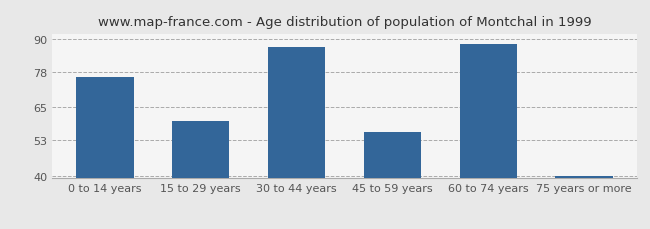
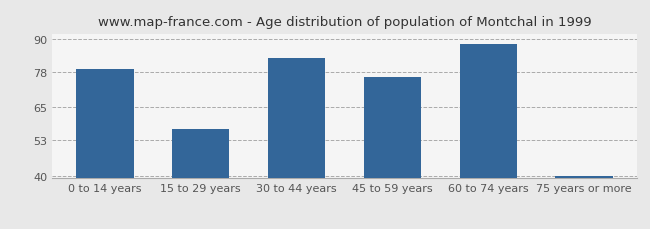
0 to 14 years: 76 -> 79
15 to 29 years: 60 -> 57
30 to 44 years: 87 -> 83
45 to 59 years: 56 -> 76
